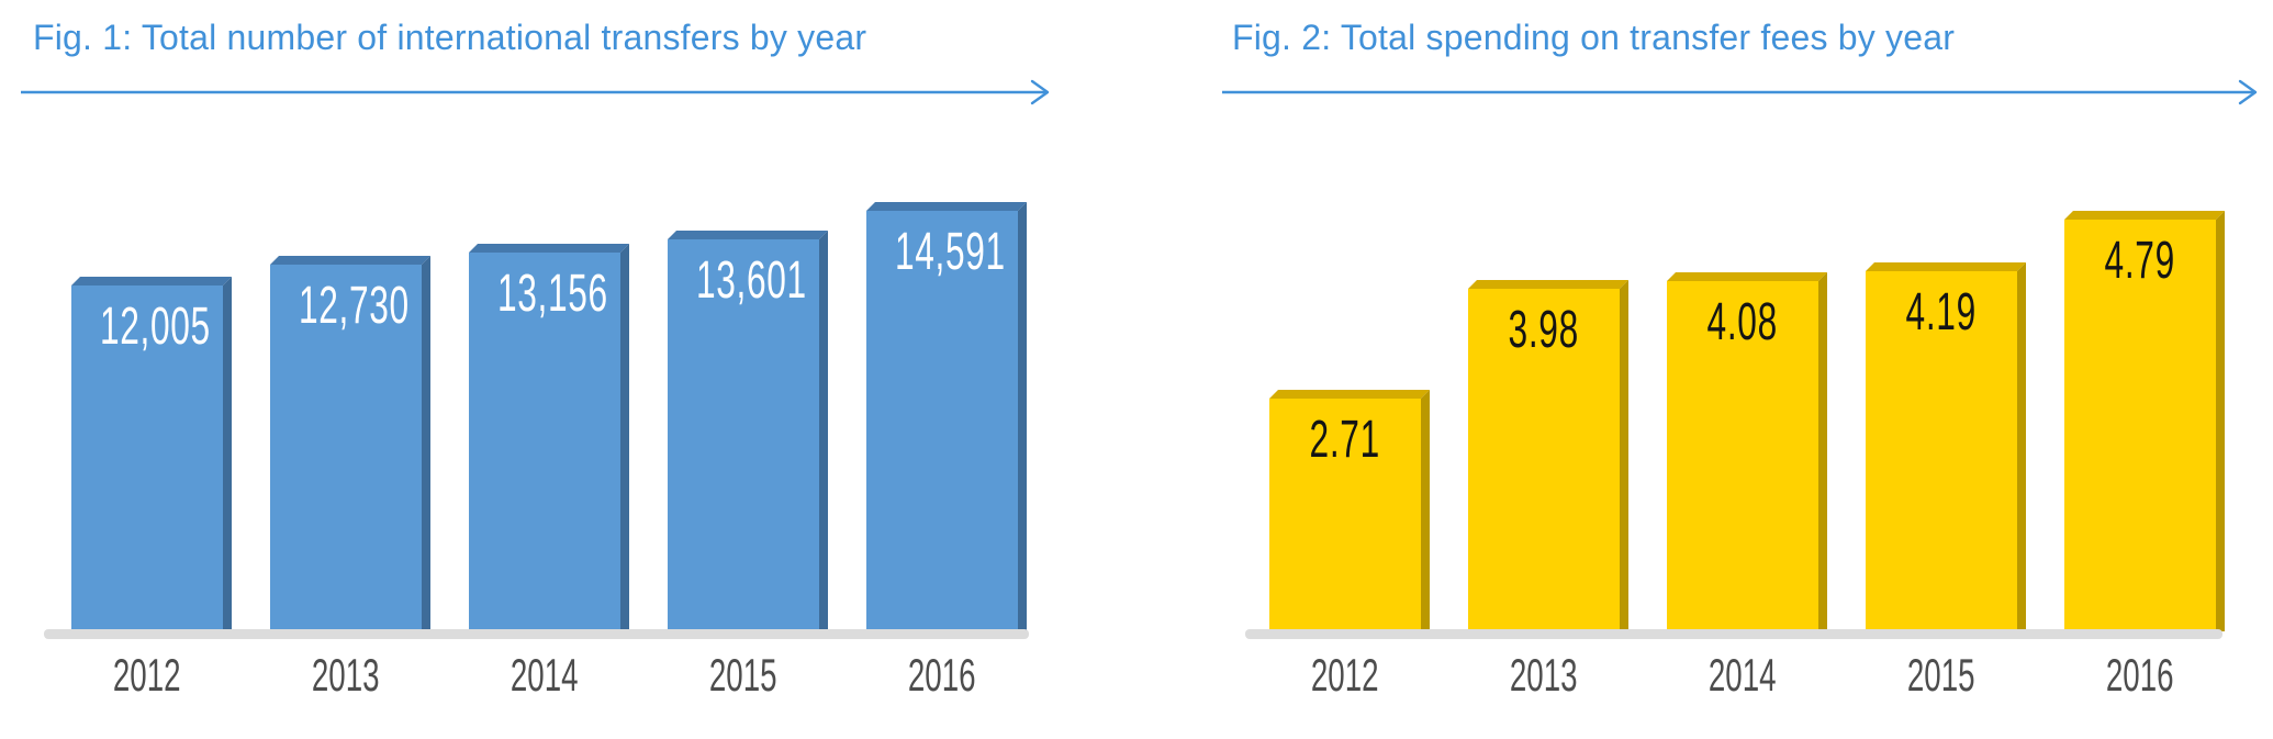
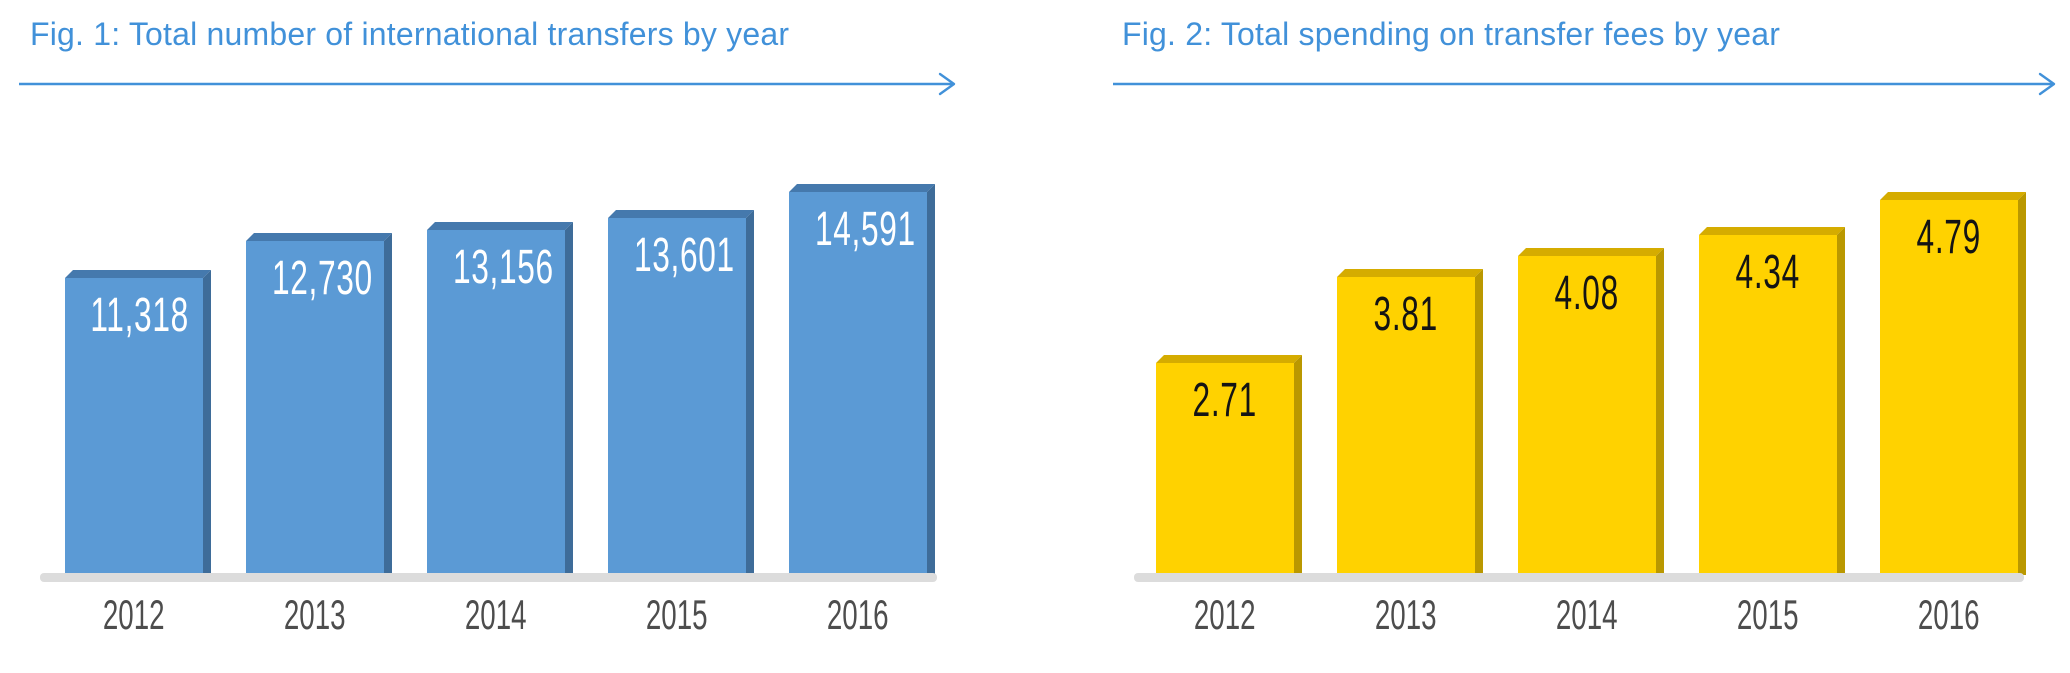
Fig. 1: Total number of international transfers by year/2012: 12,005 -> 11,318
Fig. 2: Total spending on transfer fees by year/2013: 3.98 -> 3.81
Fig. 2: Total spending on transfer fees by year/2015: 4.19 -> 4.34
